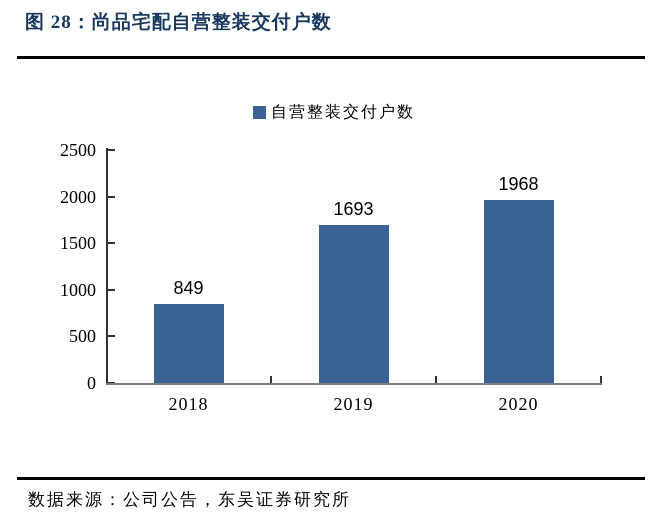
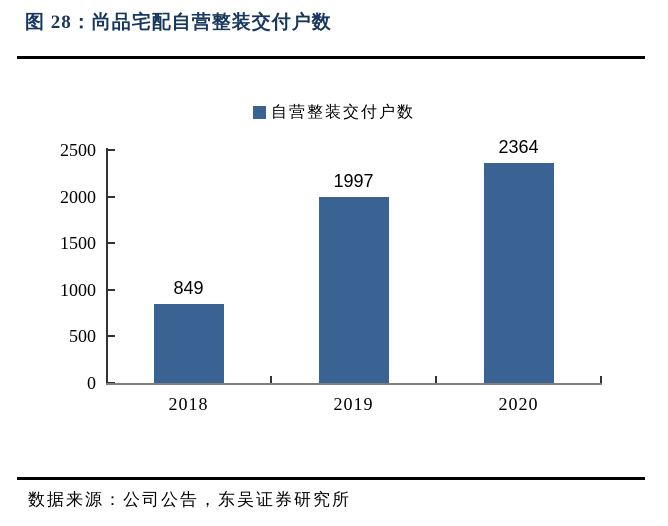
2019: 1693 -> 1997
2020: 1968 -> 2364
